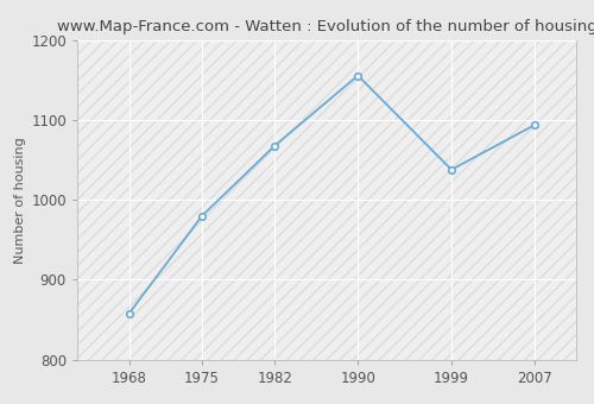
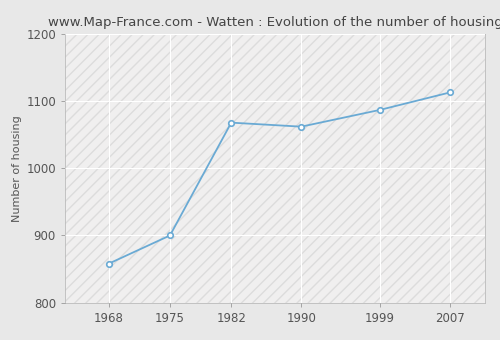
1975: 980 -> 900
1990: 1156 -> 1062
1999: 1038 -> 1087
2007: 1094 -> 1113
